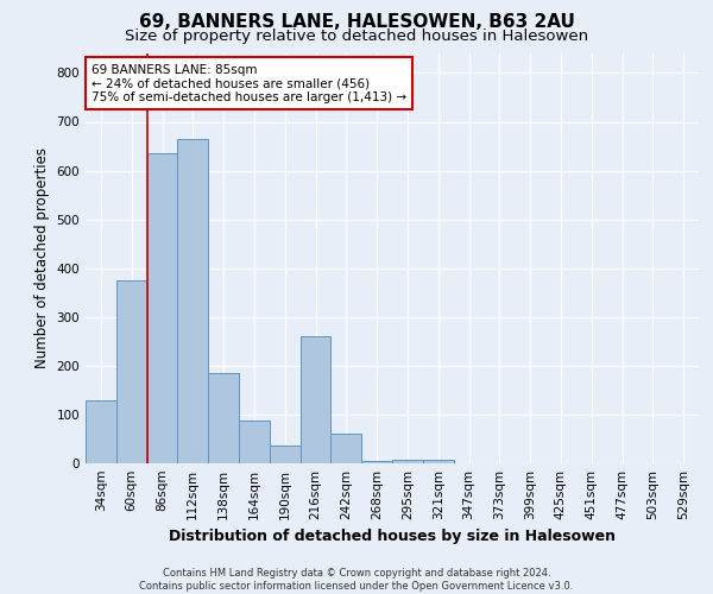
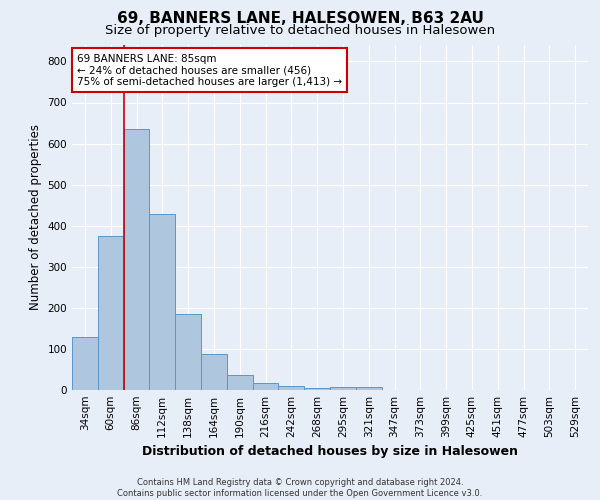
112sqm: 665 -> 428
216sqm: 260 -> 18
242sqm: 60 -> 10
